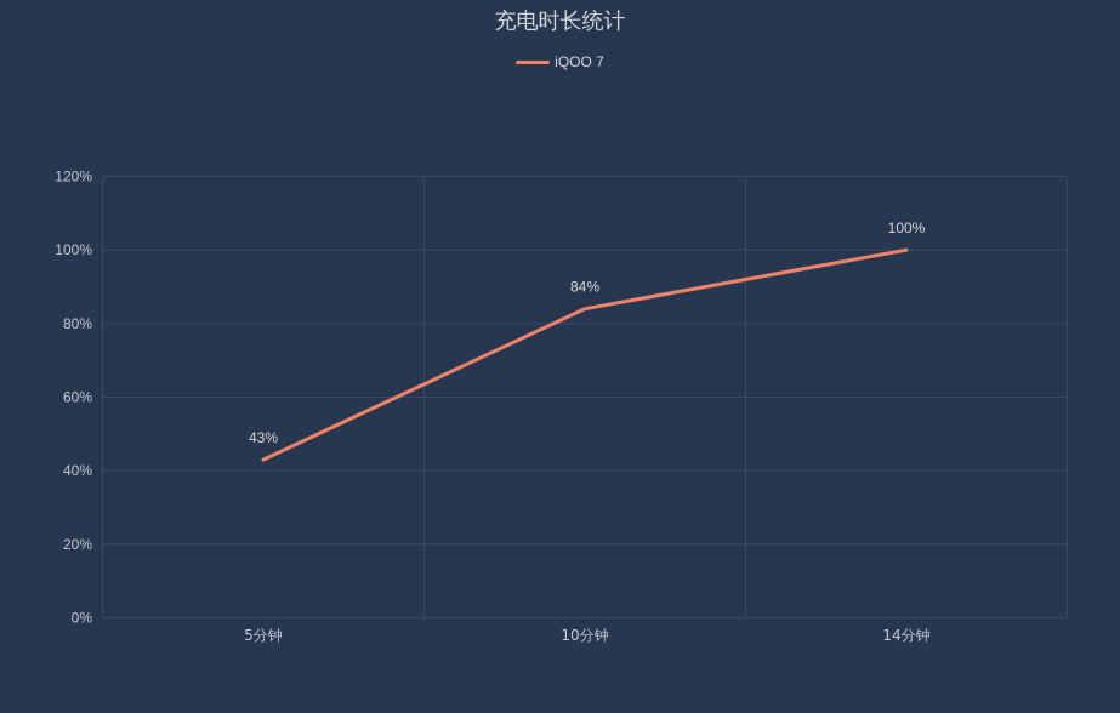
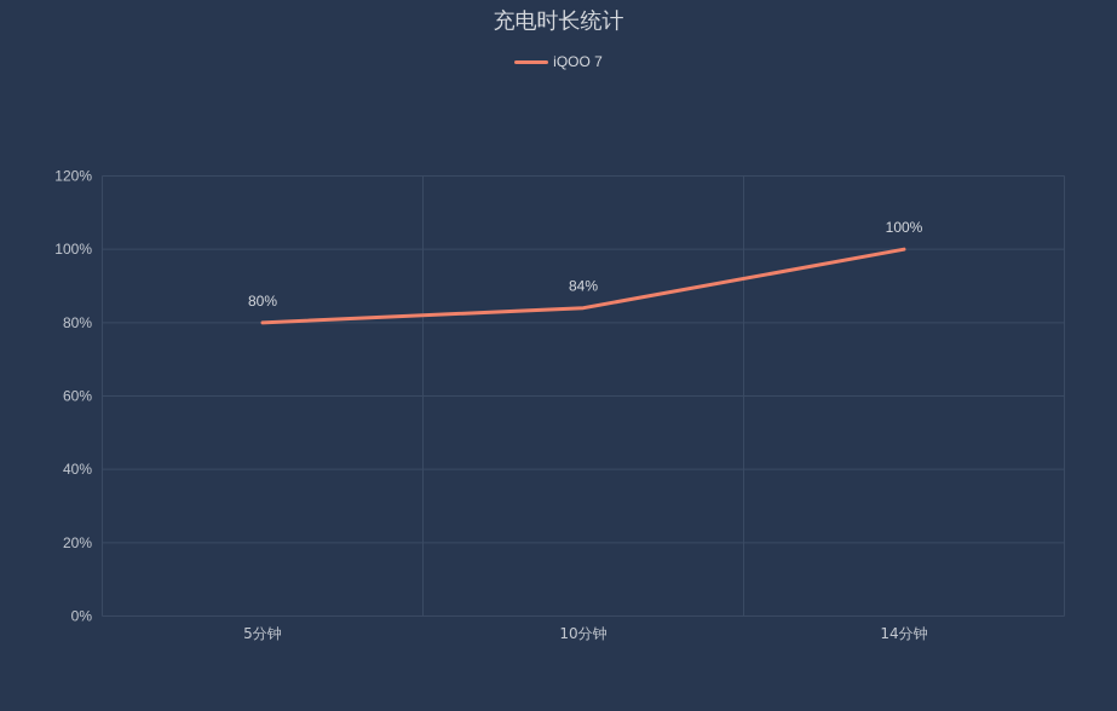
5分钟: 43% -> 80%
